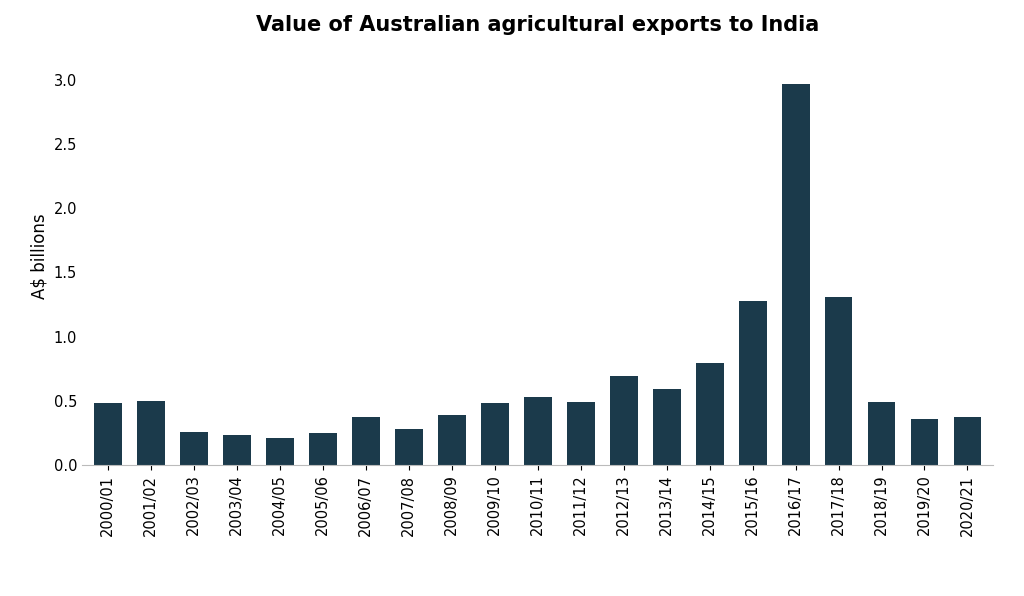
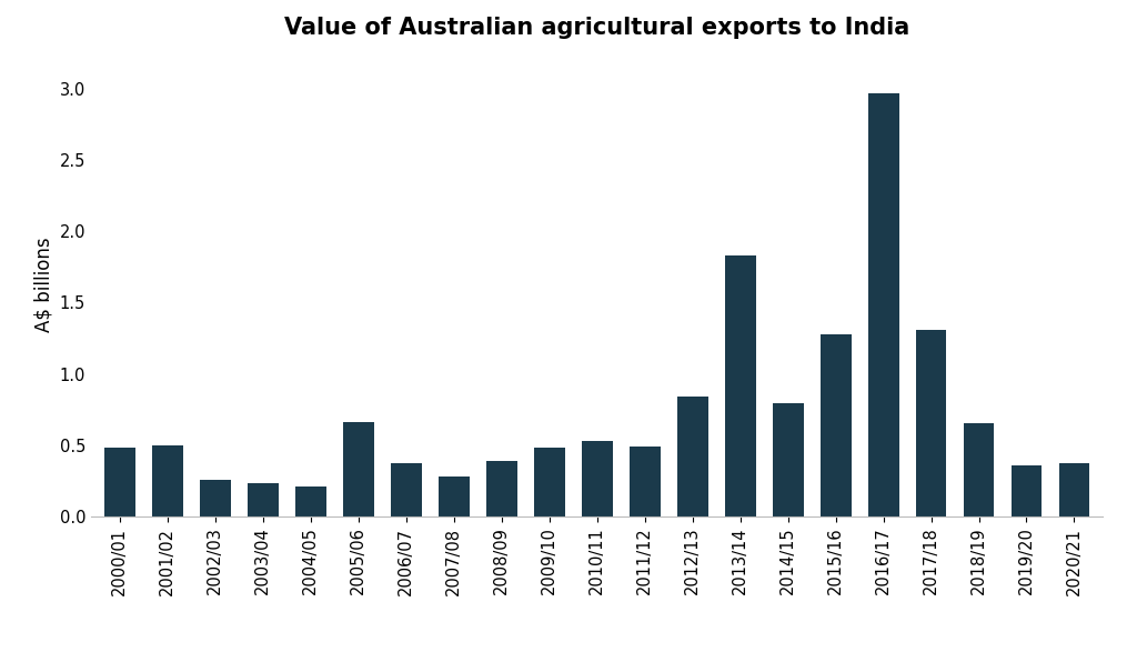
2005/06: 0.25 -> 0.66
2012/13: 0.69 -> 0.84
2013/14: 0.59 -> 1.83
2018/19: 0.49 -> 0.65
